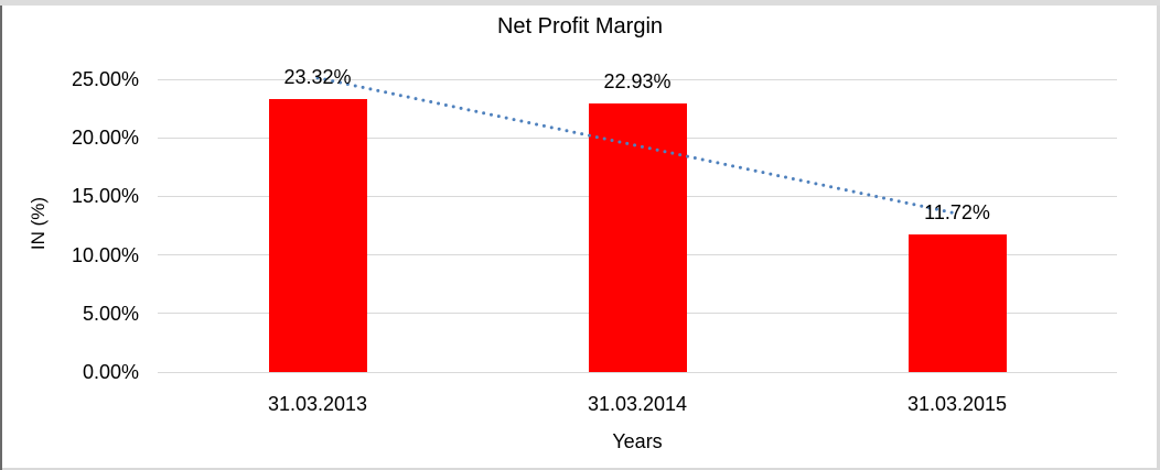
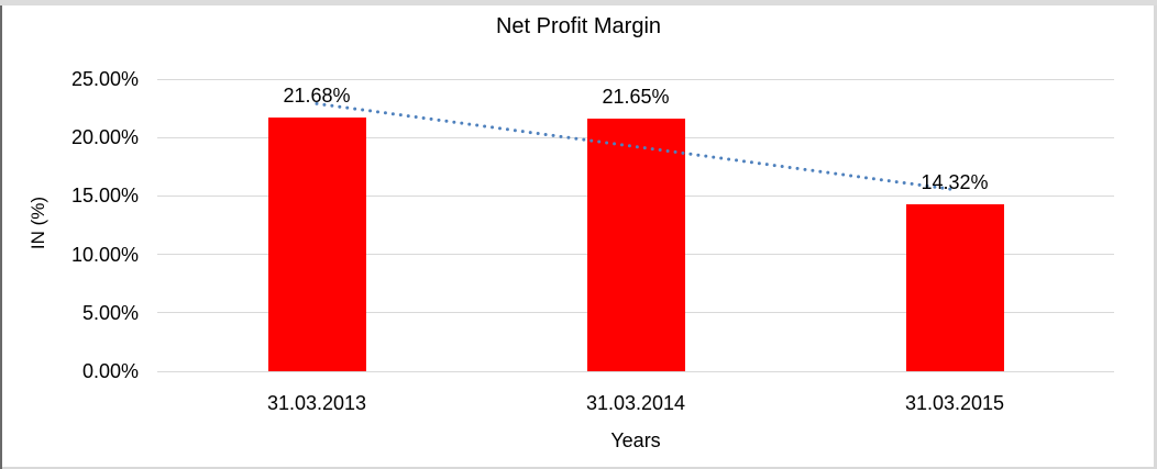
31.03.2013: 23.32% -> 21.68%
31.03.2014: 22.93% -> 21.65%
31.03.2015: 11.72% -> 14.32%
